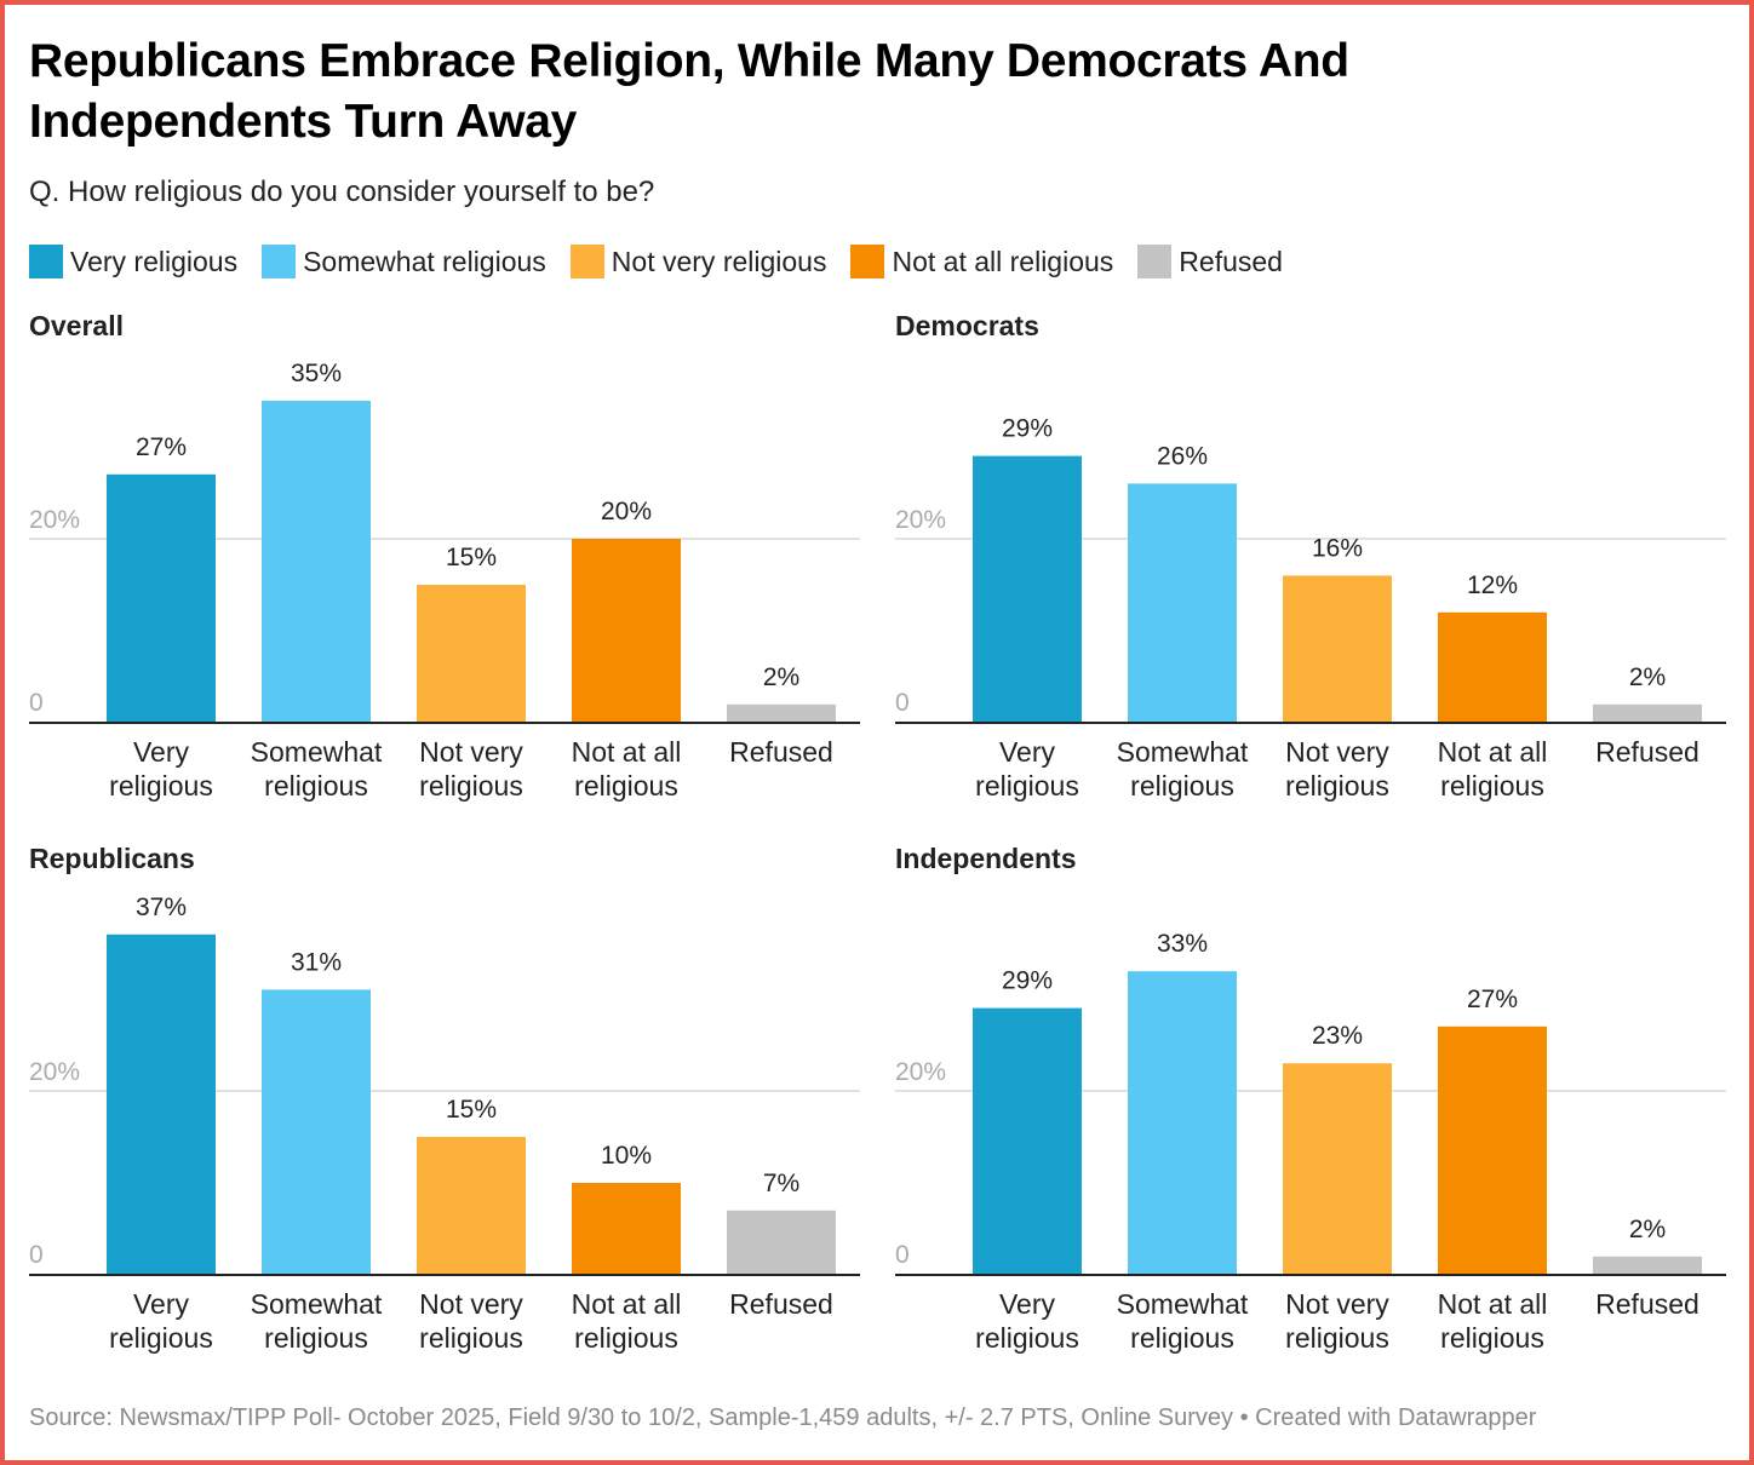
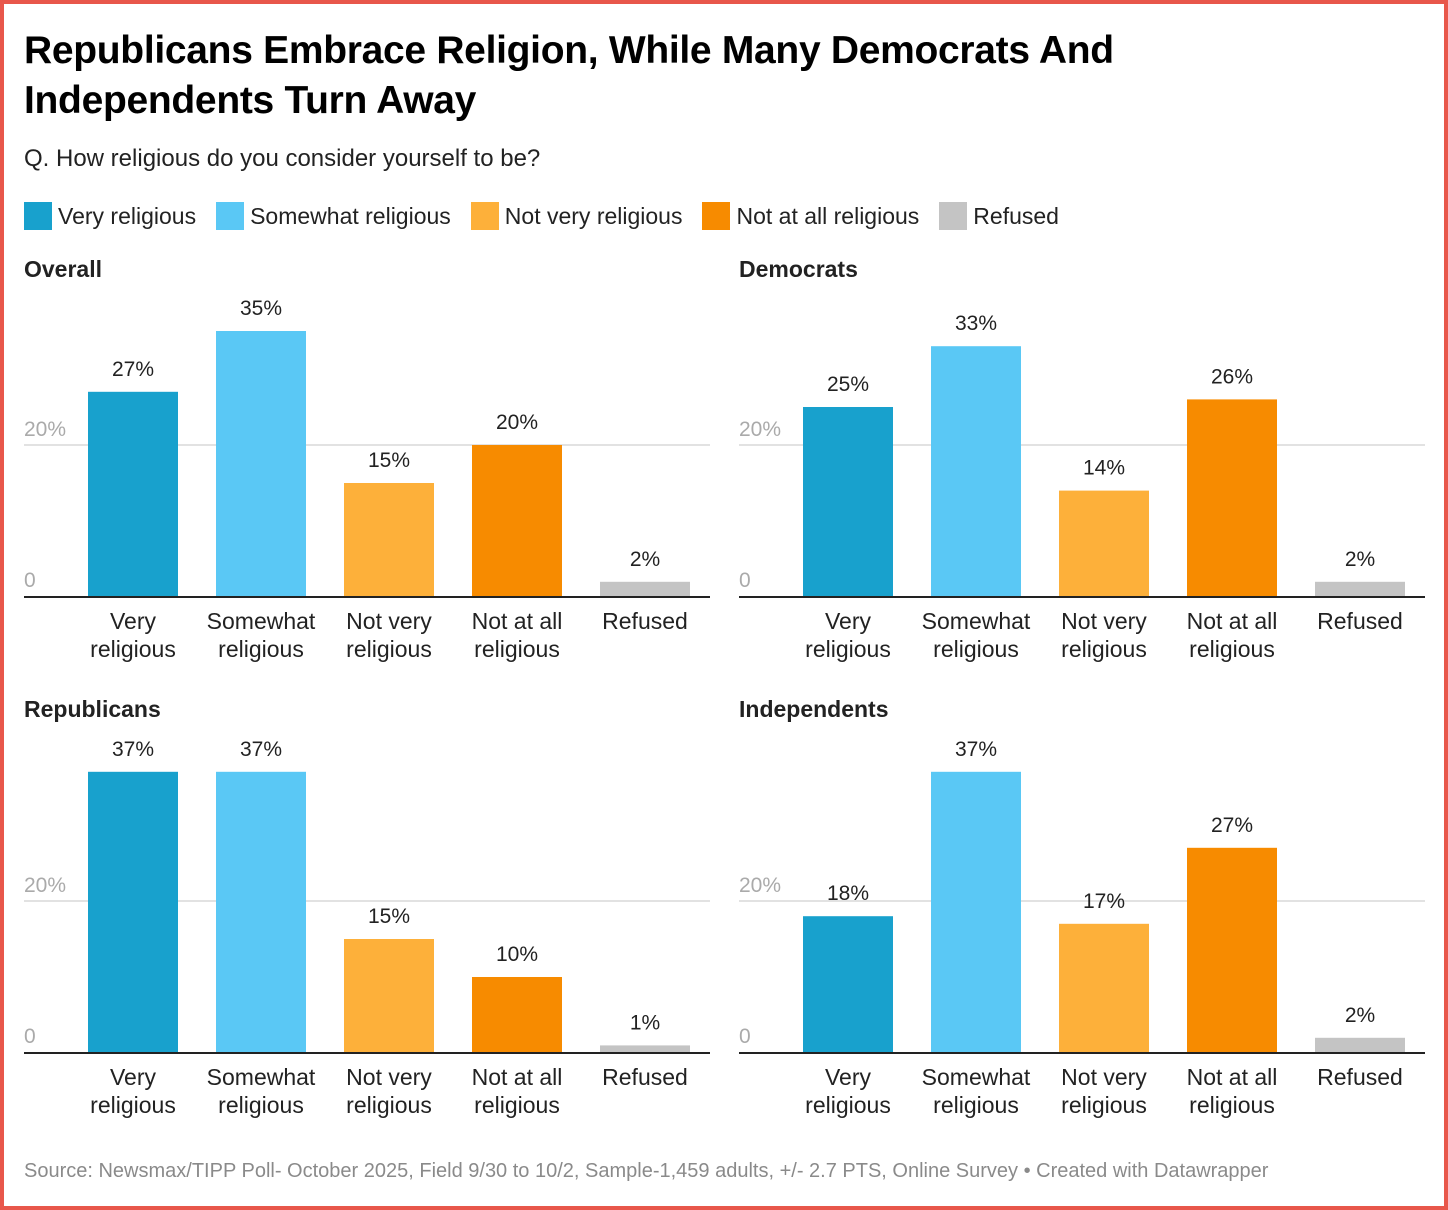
Democrats/Very religious: 29% -> 25%
Democrats/Somewhat religious: 26% -> 33%
Democrats/Not very religious: 16% -> 14%
Democrats/Not at all religious: 12% -> 26%
Republicans/Somewhat religious: 31% -> 37%
Republicans/Refused: 7% -> 1%
Independents/Very religious: 29% -> 18%
Independents/Somewhat religious: 33% -> 37%
Independents/Not very religious: 23% -> 17%
